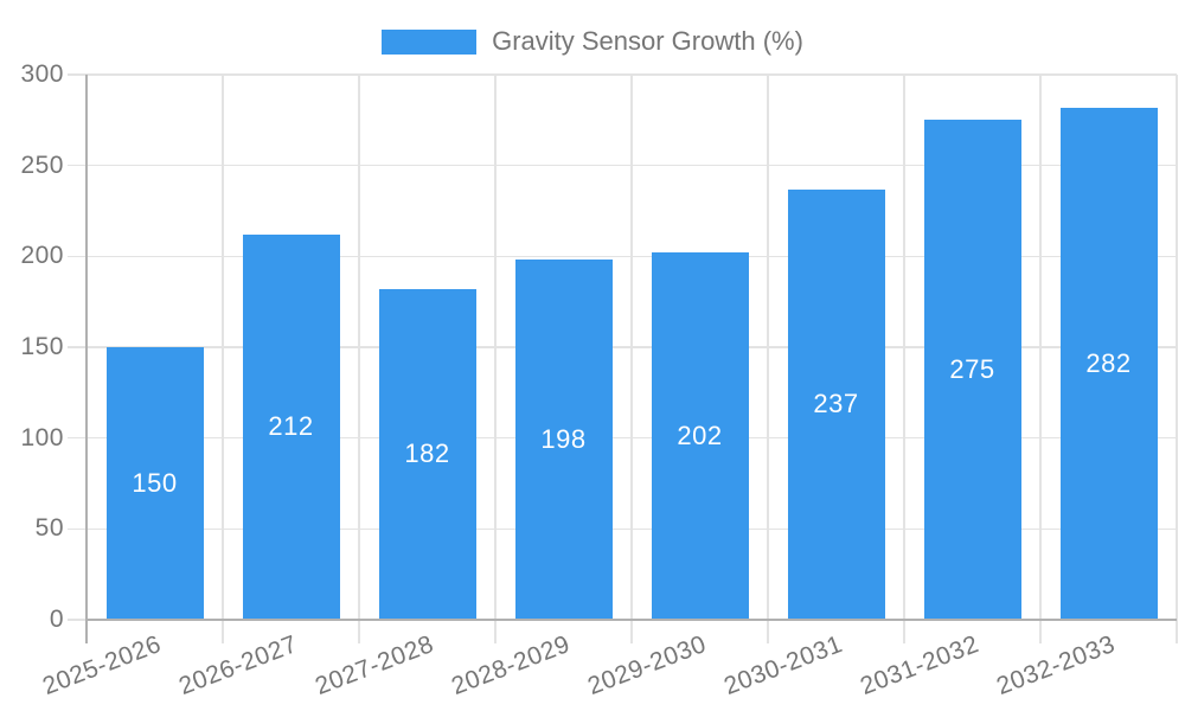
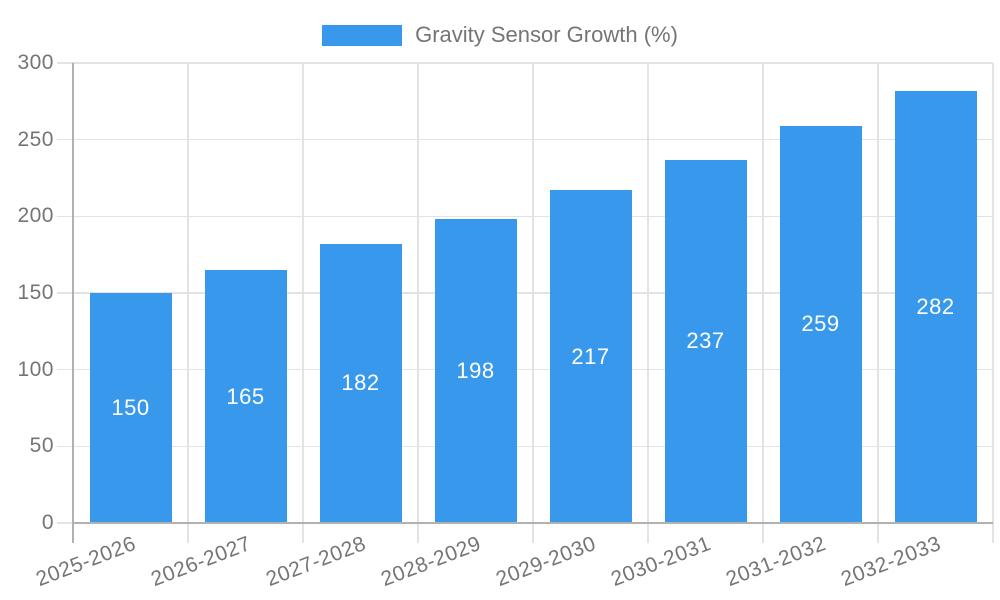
2026-2027: 212 -> 165
2029-2030: 202 -> 217
2031-2032: 275 -> 259
